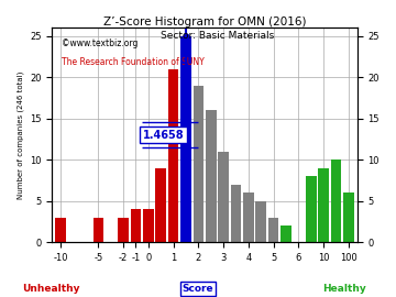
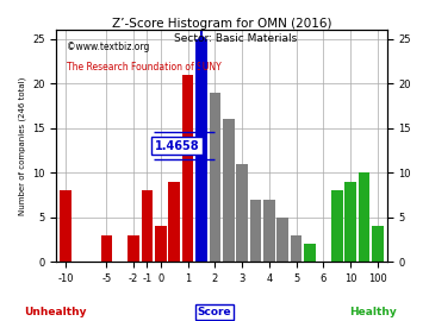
-10: 3 -> 8
-1: 4 -> 8
4: 6 -> 7
100: 6 -> 4
